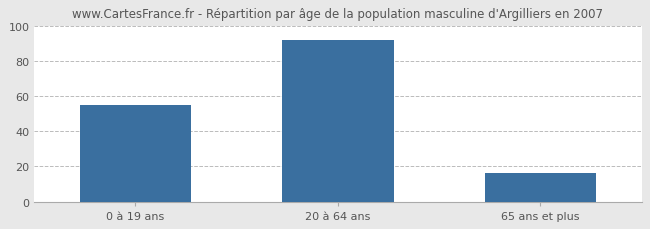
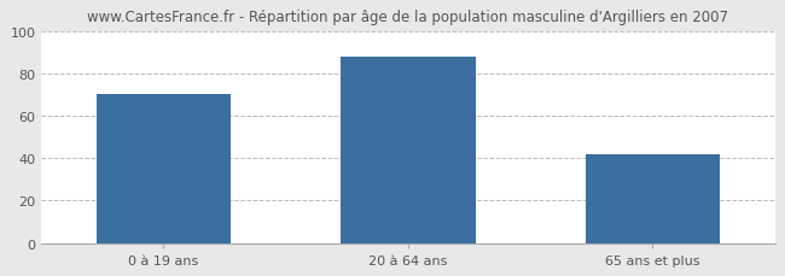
0 à 19 ans: 55 -> 70
20 à 64 ans: 92 -> 88
65 ans et plus: 16 -> 42
